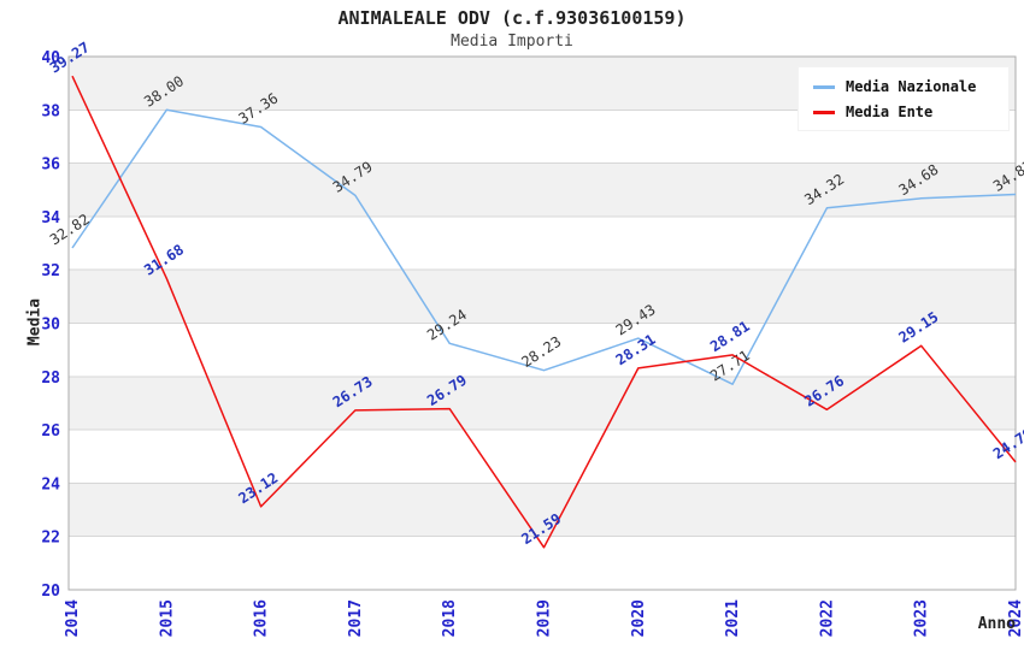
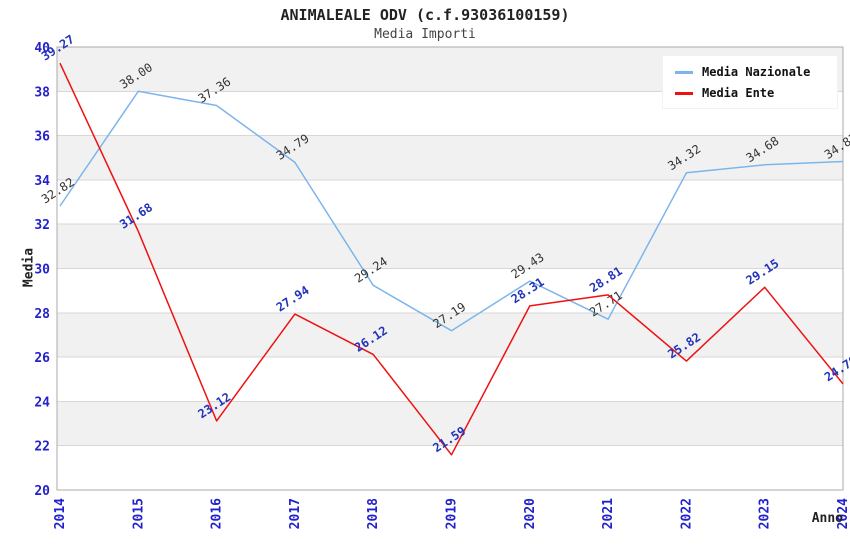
Media Ente/2017: 26.73 -> 27.94
Media Ente/2018: 26.79 -> 26.12
Media Nazionale/2019: 28.23 -> 27.19
Media Ente/2022: 26.76 -> 25.82
